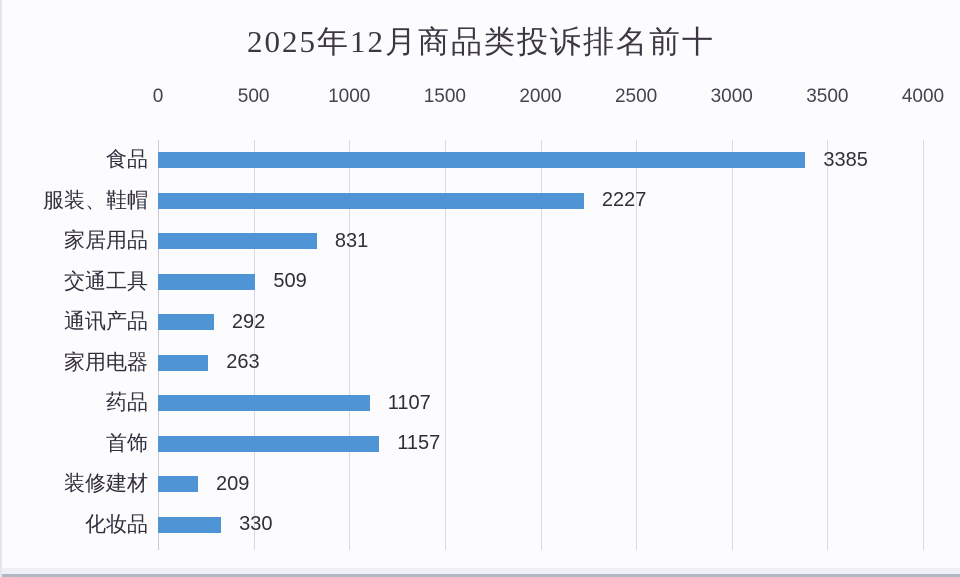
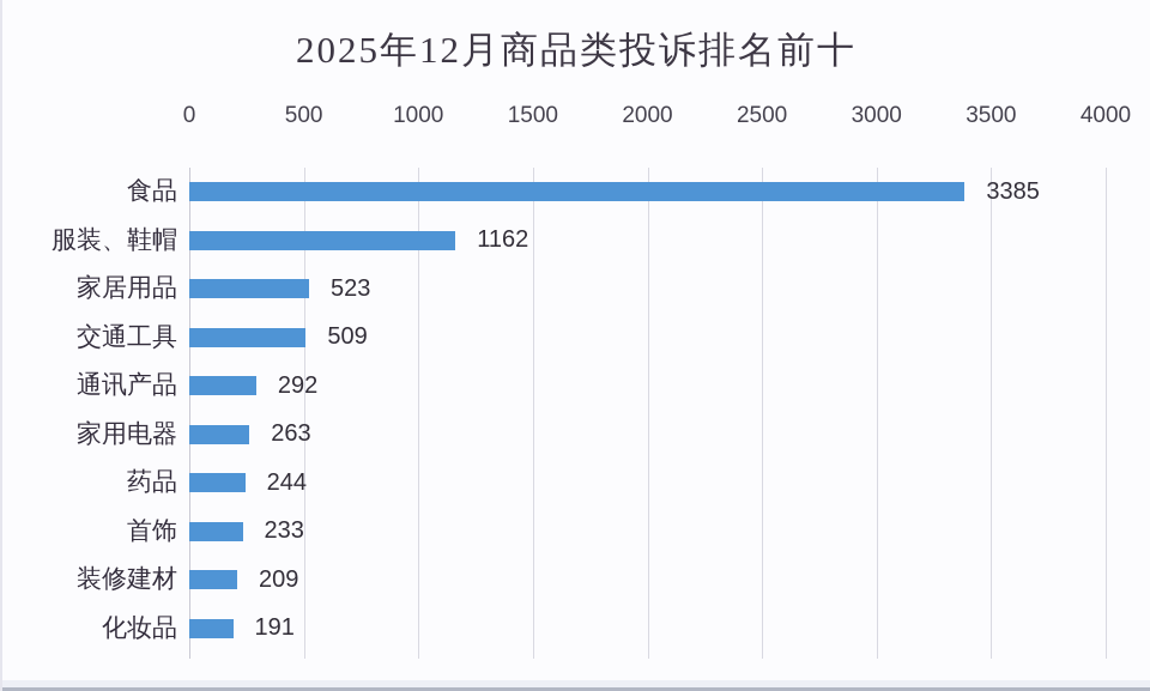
服装、鞋帽: 2227 -> 1162
家居用品: 831 -> 523
药品: 1107 -> 244
首饰: 1157 -> 233
化妆品: 330 -> 191
